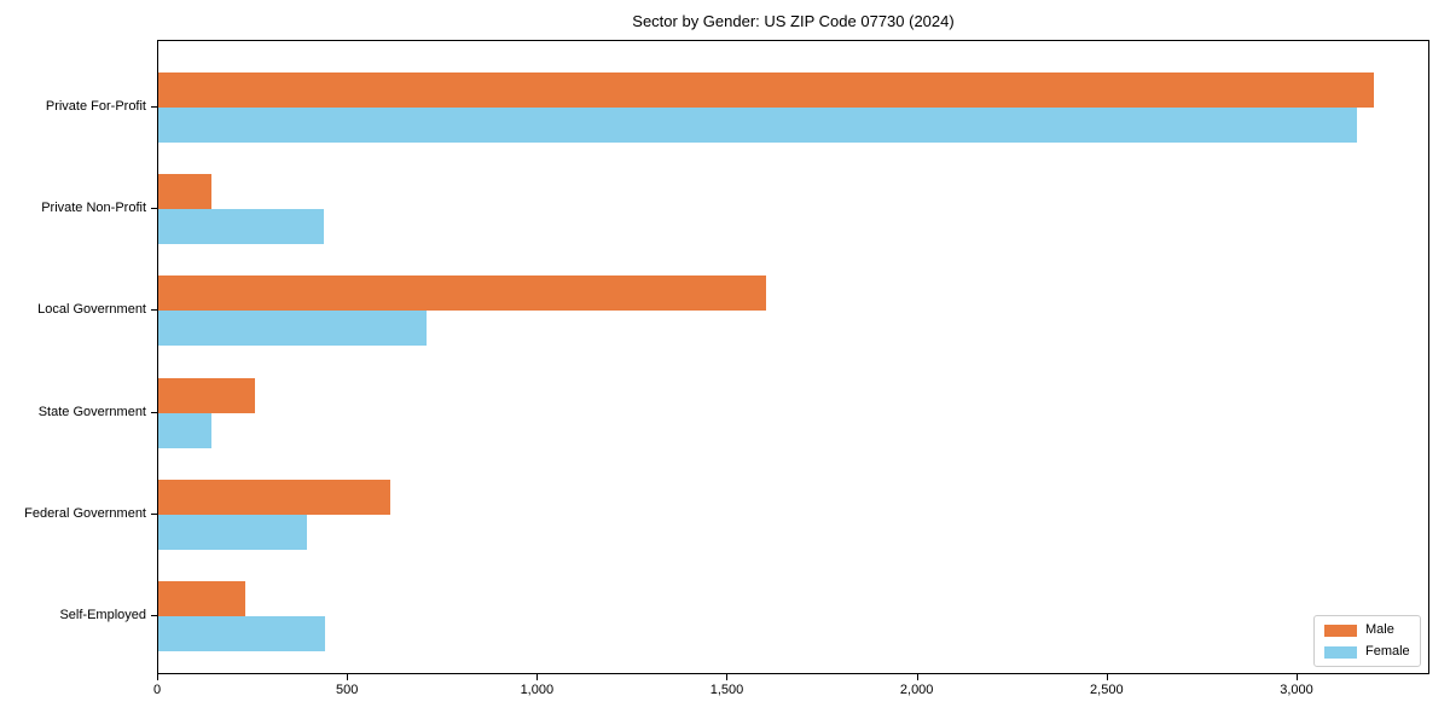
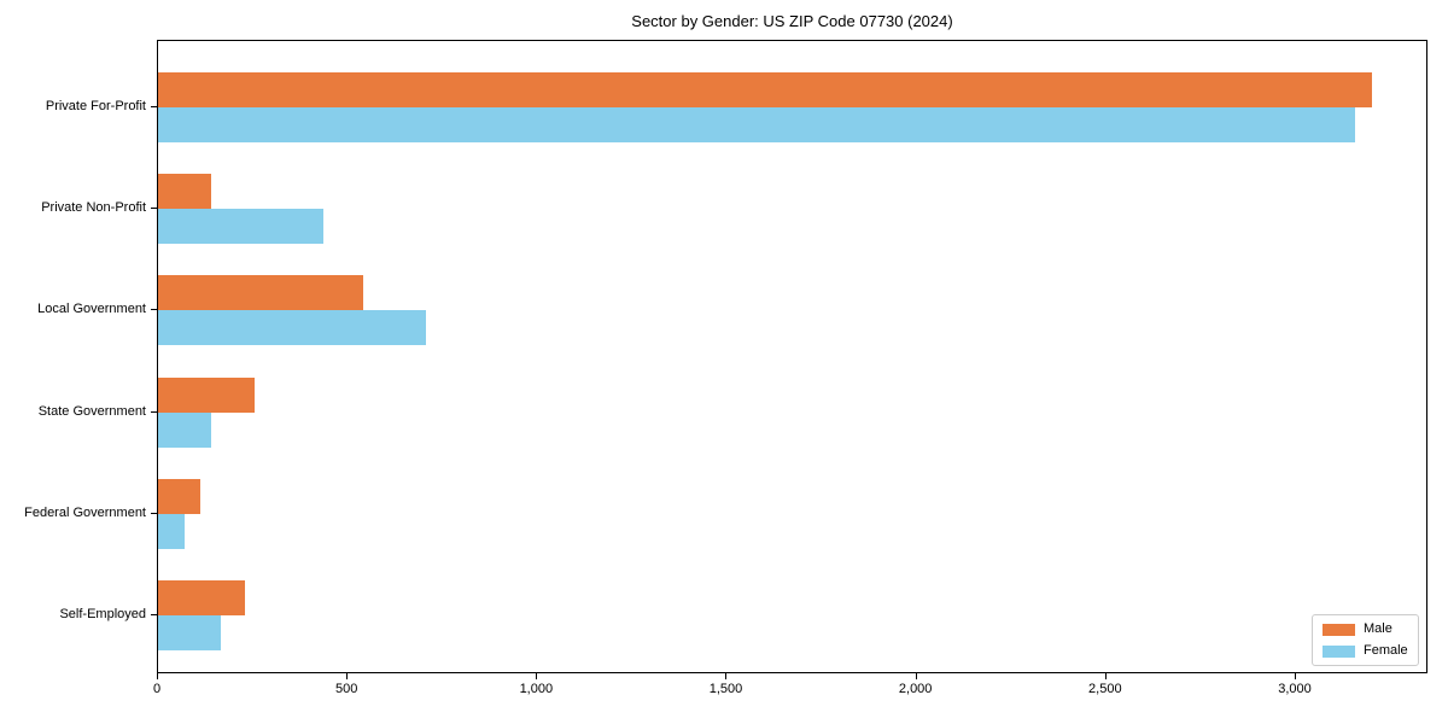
Male/Local Government: 1600 -> 540
Male/Federal Government: 610 -> 110
Female/Federal Government: 390 -> 70
Female/Self-Employed: 440 -> 160
